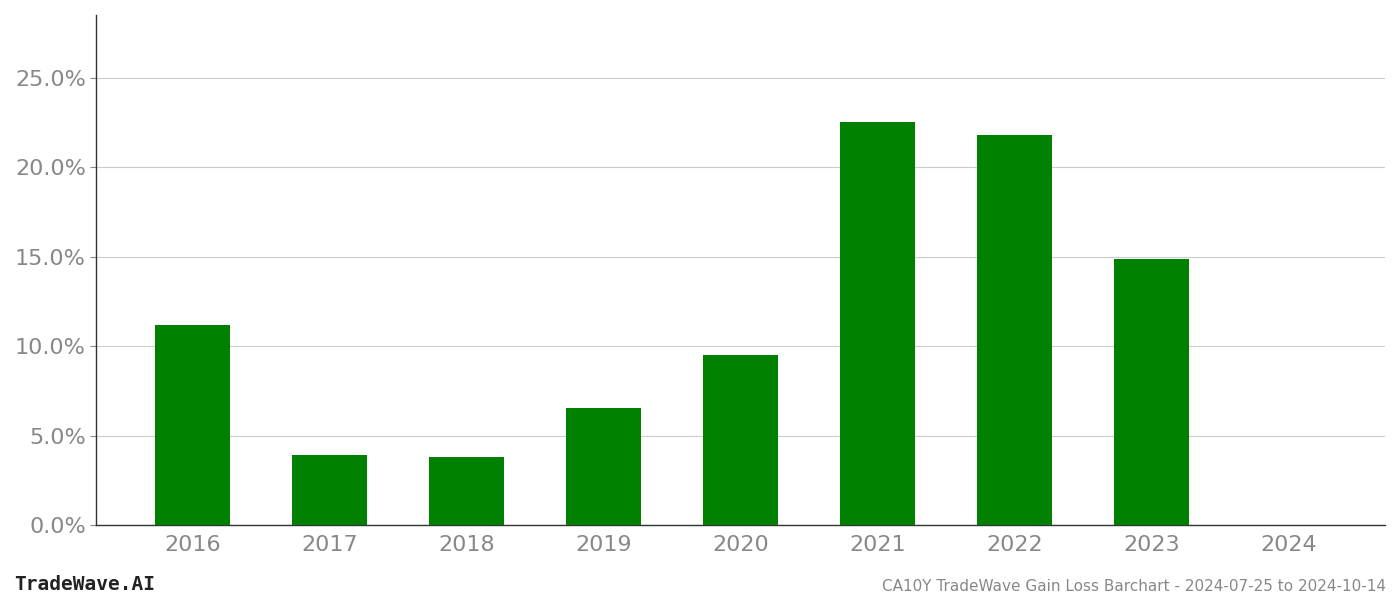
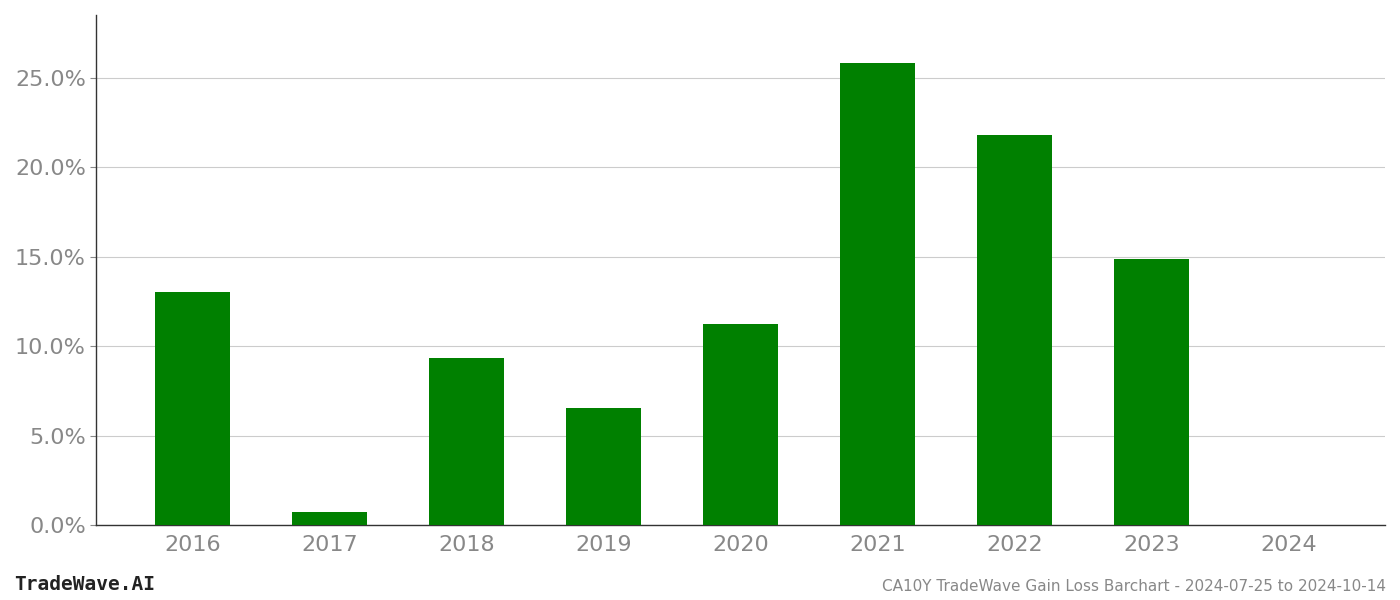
2016: 11.2% -> 13.1%
2017: 3.9% -> 0.7%
2018: 3.8% -> 9.3%
2020: 9.5% -> 11.3%
2021: 22.5% -> 25.8%
